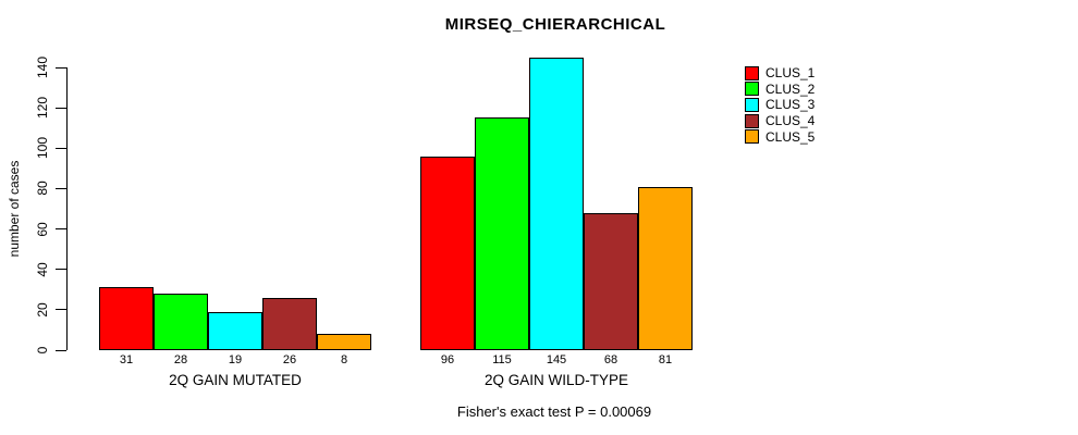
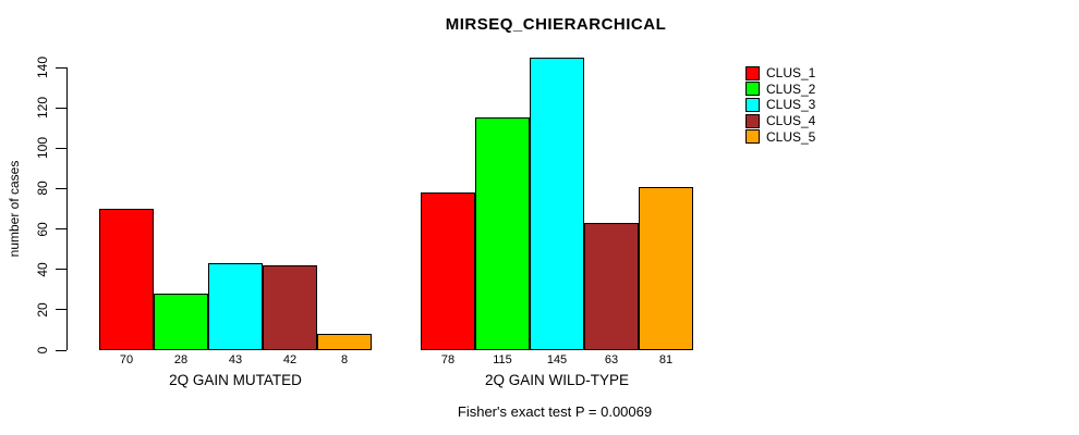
CLUS_1/2Q GAIN MUTATED: 31 -> 70
CLUS_3/2Q GAIN MUTATED: 19 -> 43
CLUS_4/2Q GAIN MUTATED: 26 -> 42
CLUS_1/2Q GAIN WILD-TYPE: 96 -> 78
CLUS_4/2Q GAIN WILD-TYPE: 68 -> 63
